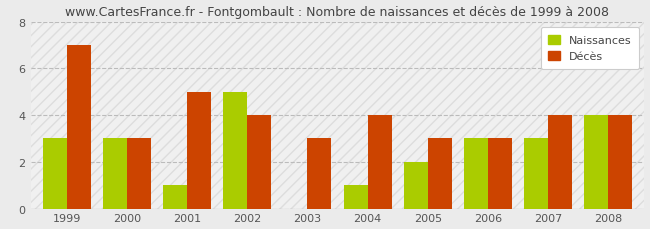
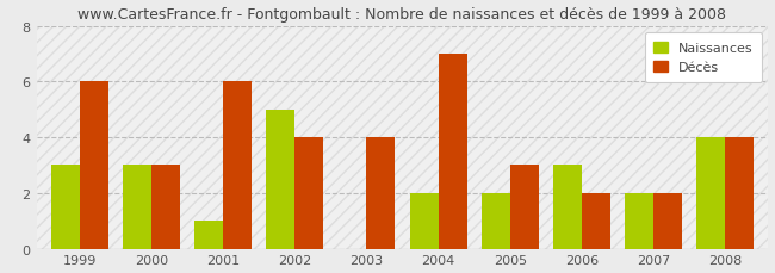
Décès/1999: 7 -> 6
Décès/2001: 5 -> 6
Décès/2003: 3 -> 4
Naissances/2004: 1 -> 2
Décès/2004: 4 -> 7
Décès/2006: 3 -> 2
Naissances/2007: 3 -> 2
Décès/2007: 4 -> 2
